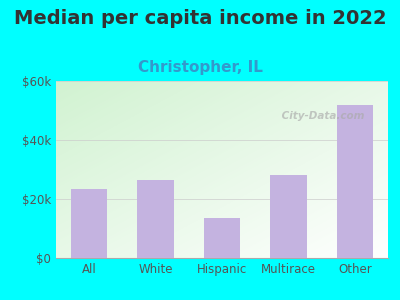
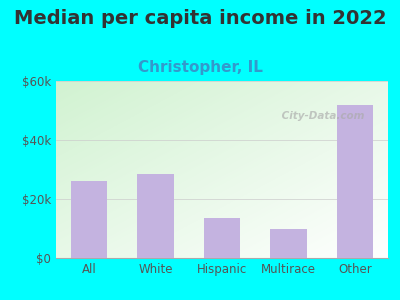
All: $23.5k -> $26.0k
White: $26.5k -> $28.5k
Multirace: $28.0k -> $10.0k
